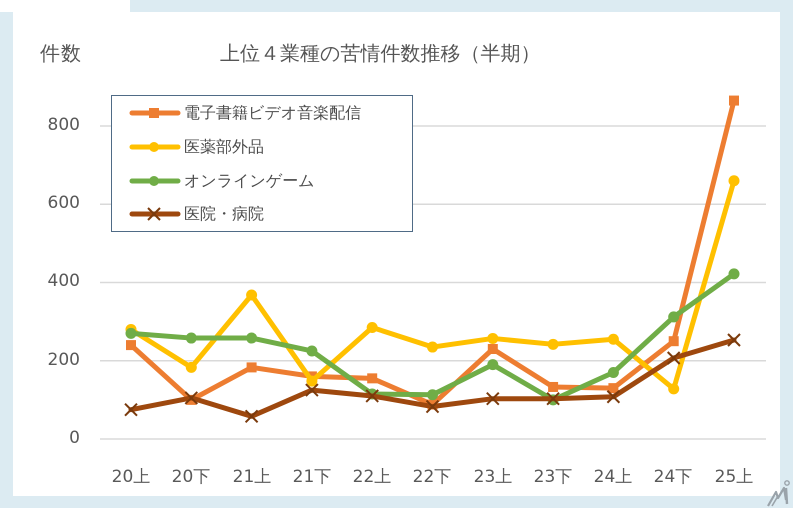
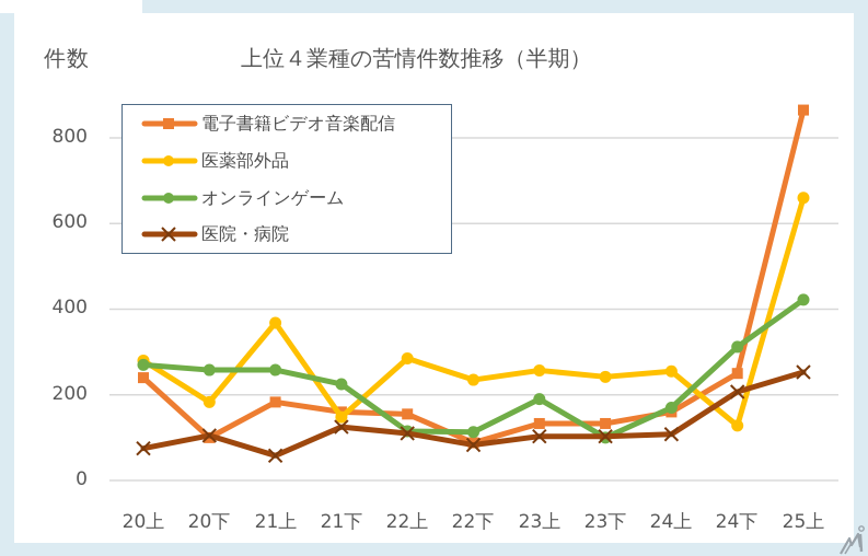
電子書籍ビデオ音楽配信/23上: 230 -> 130
電子書籍ビデオ音楽配信/24上: 130 -> 160
